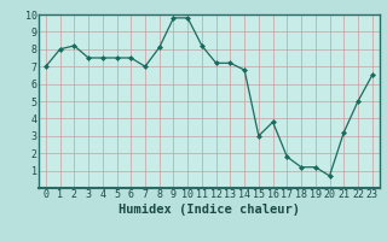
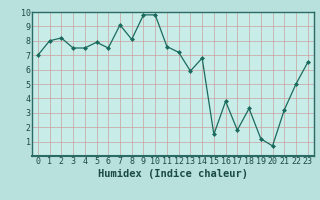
5: 7.5 -> 7.9
7: 7.0 -> 9.1
11: 8.2 -> 7.6
13: 7.2 -> 5.9
15: 3.0 -> 1.5
18: 1.2 -> 3.3
